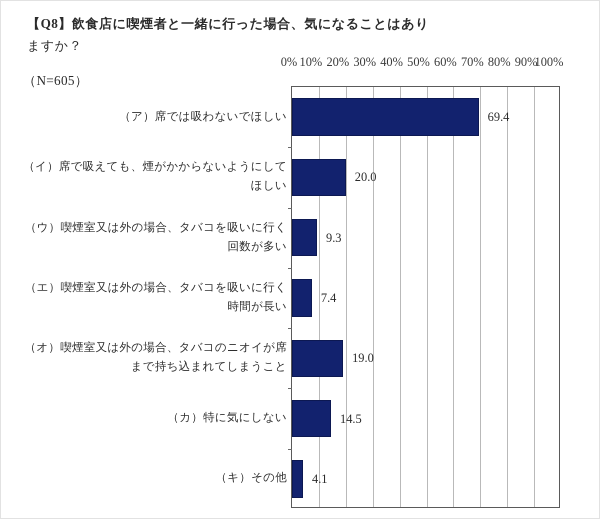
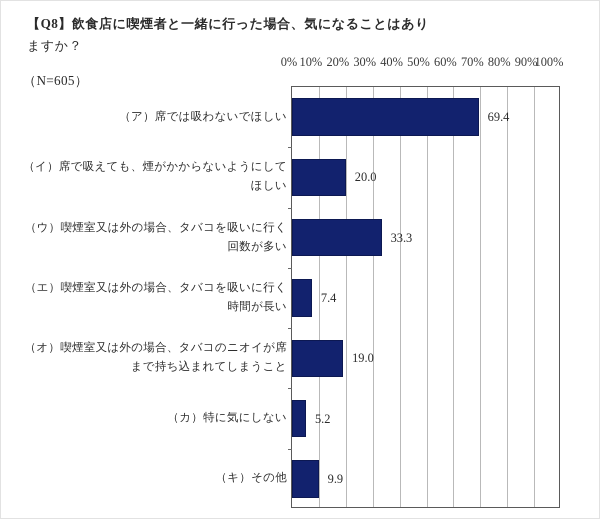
（ウ）喫煙室又は外の場合、タバコを吸いに行く回数が多い: 9.3 -> 33.3
（カ）特に気にしない: 14.5 -> 5.2
（キ）その他: 4.1 -> 9.9
